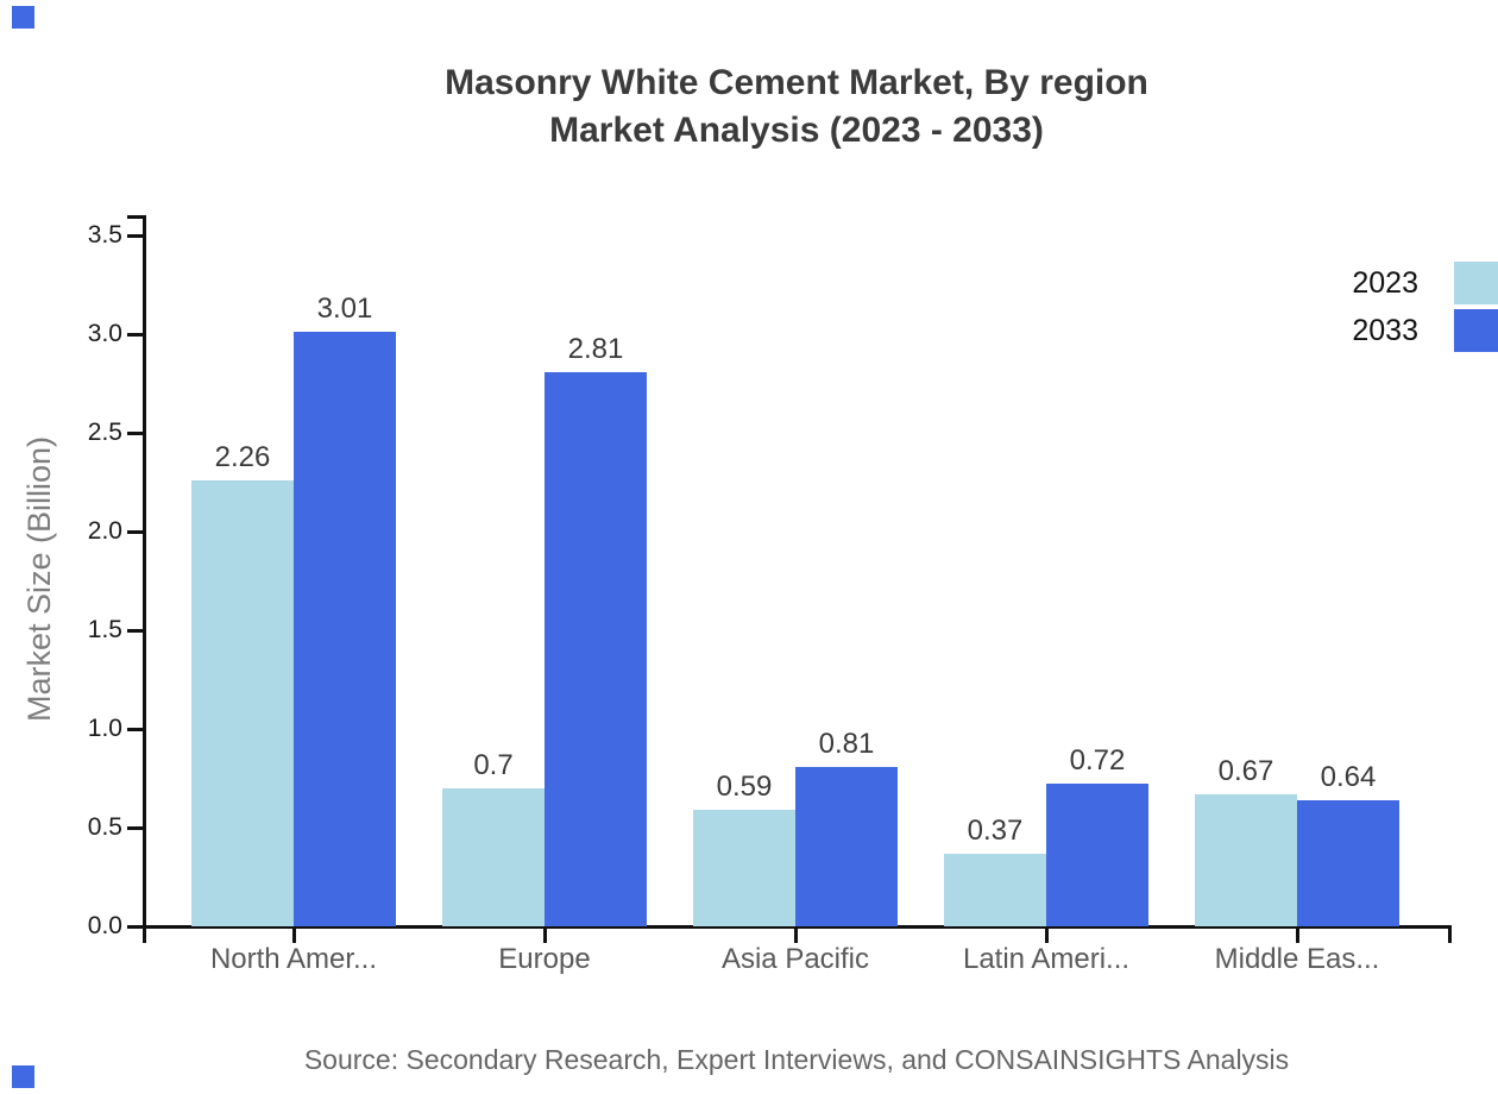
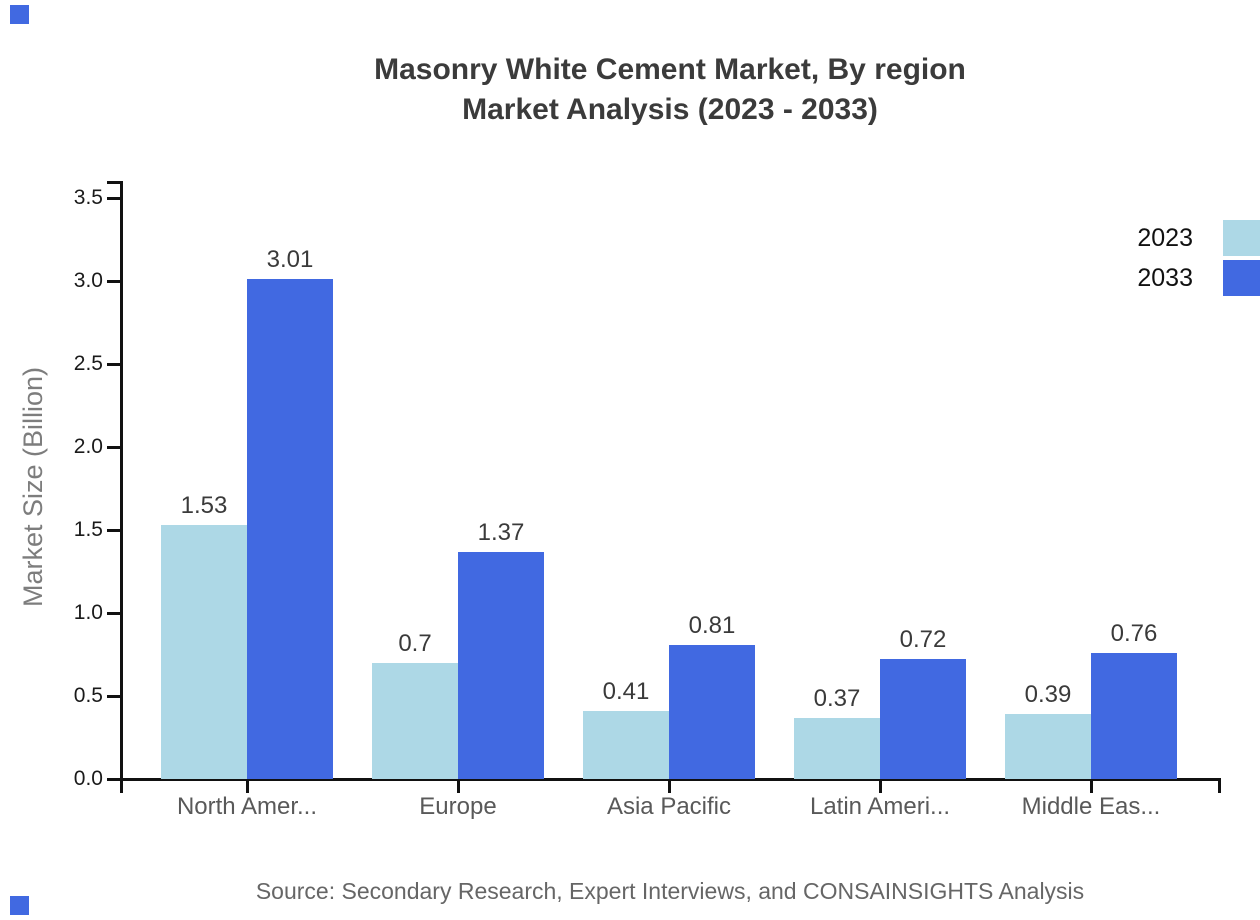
2023/North Amer...: 2.26 -> 1.53
2033/Europe: 2.81 -> 1.37
2023/Asia Pacific: 0.59 -> 0.41
2023/Middle Eas...: 0.67 -> 0.39
2033/Middle Eas...: 0.64 -> 0.76
